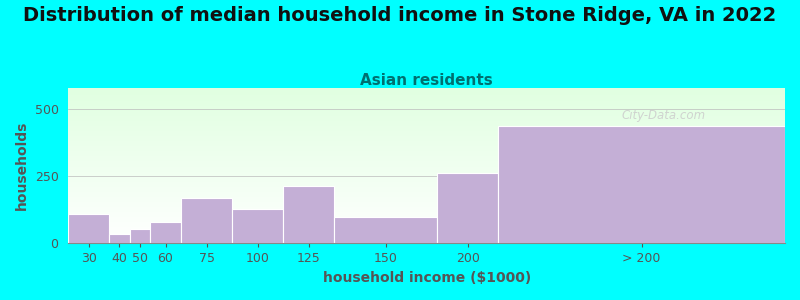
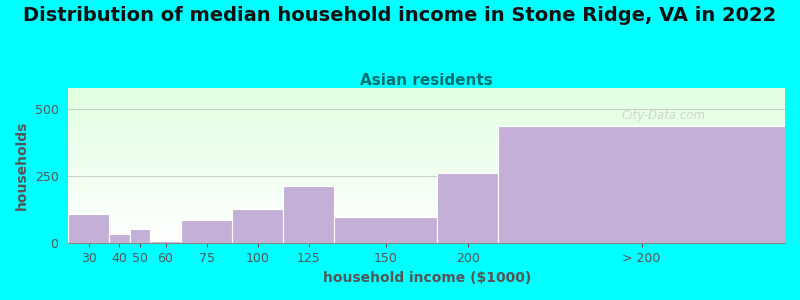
60: 80 -> 8
75: 170 -> 88
